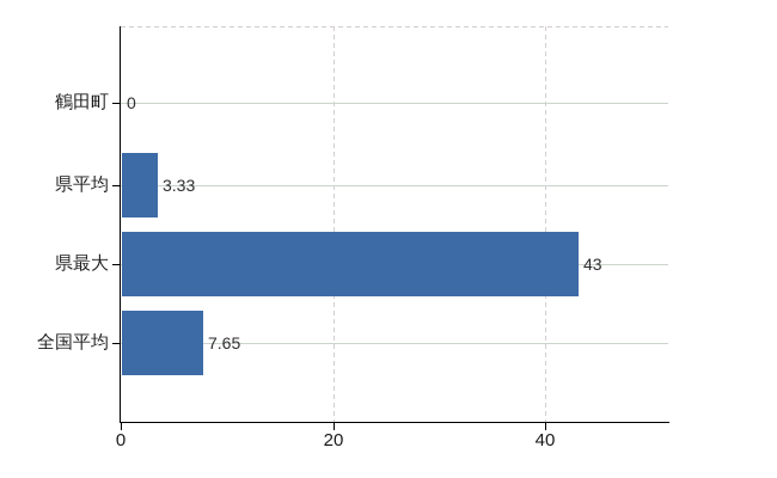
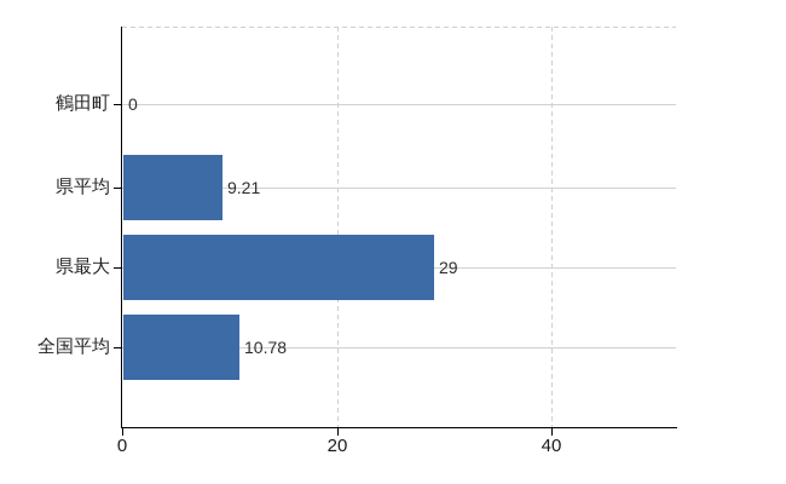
県平均: 3.33 -> 9.21
県最大: 43 -> 29
全国平均: 7.65 -> 10.78
